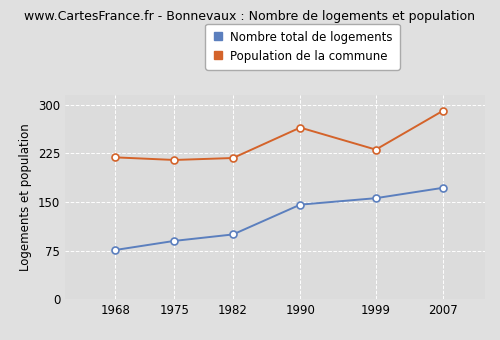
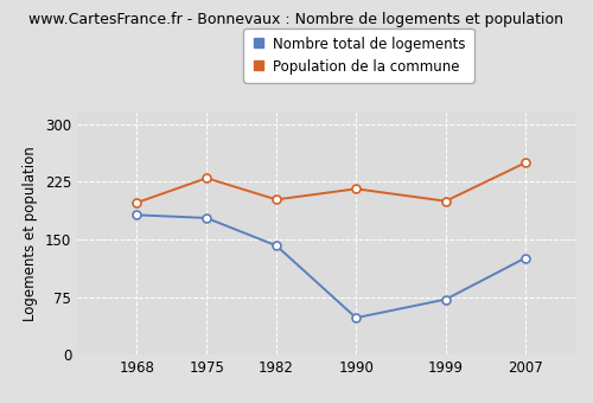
Nombre total de logements/1968: 76 -> 182
Population de la commune/1968: 219 -> 198
Nombre total de logements/1975: 90 -> 178
Population de la commune/1975: 215 -> 230
Nombre total de logements/1982: 100 -> 142
Population de la commune/1982: 218 -> 202
Nombre total de logements/1990: 146 -> 48
Population de la commune/1990: 265 -> 216
Nombre total de logements/1999: 156 -> 72
Population de la commune/1999: 231 -> 200
Nombre total de logements/2007: 172 -> 126
Population de la commune/2007: 291 -> 250
